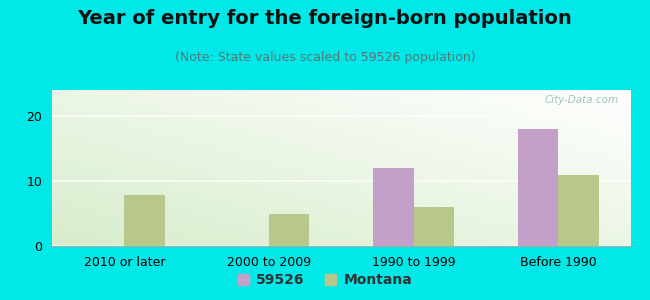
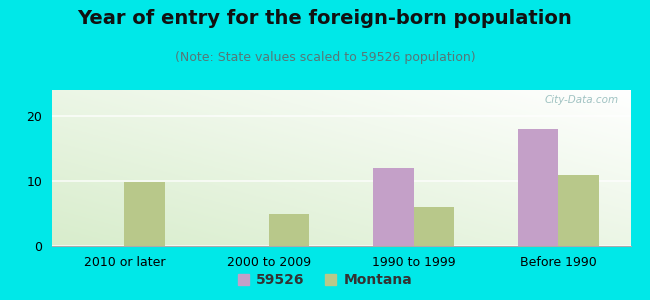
Montana/2010 or later: 7.8 -> 9.8
